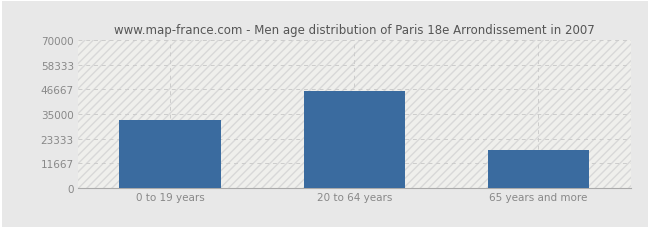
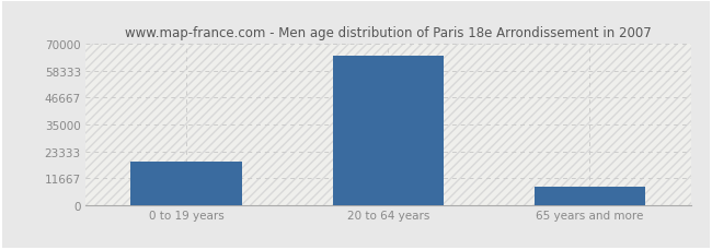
0 to 19 years: 32000 -> 19000
20 to 64 years: 46000 -> 65000
65 years and more: 18000 -> 8000
